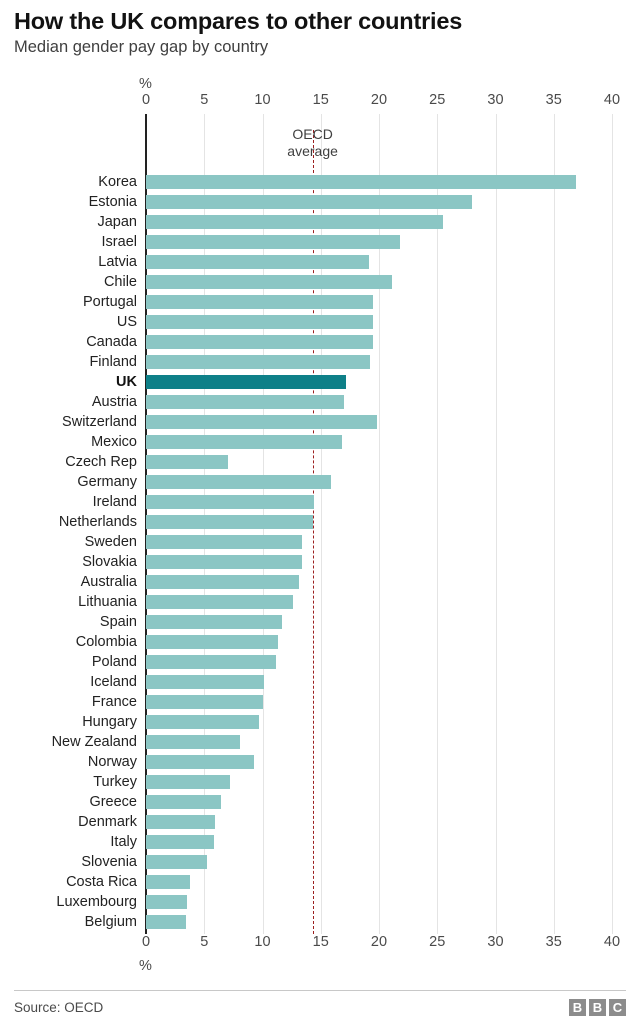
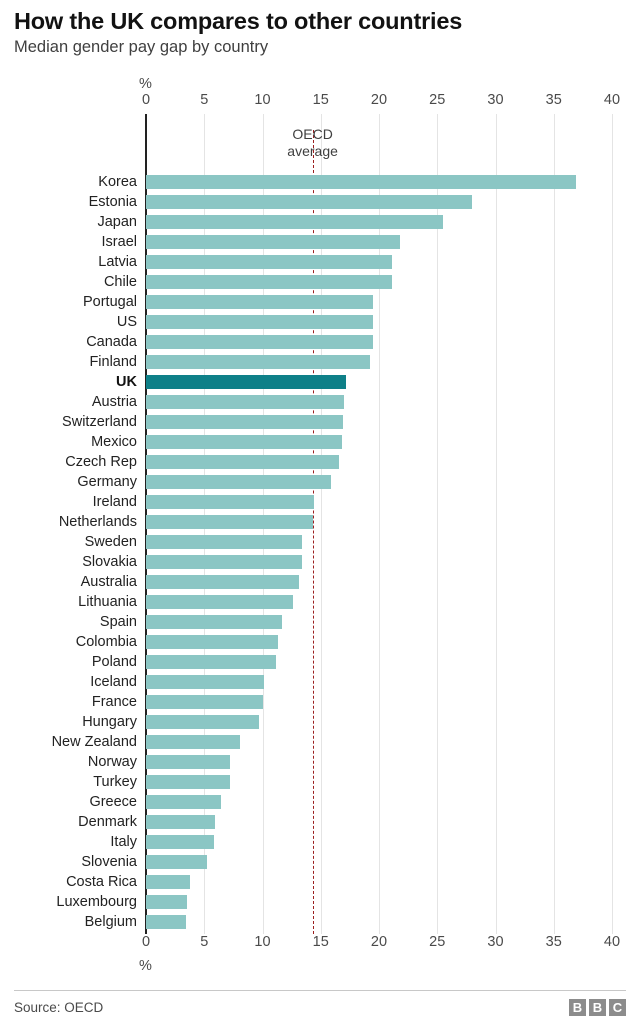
Latvia: 19.1 -> 21.1
Switzerland: 19.8 -> 16.9
Czech Rep: 7.0 -> 16.6
Norway: 9.3 -> 7.2
